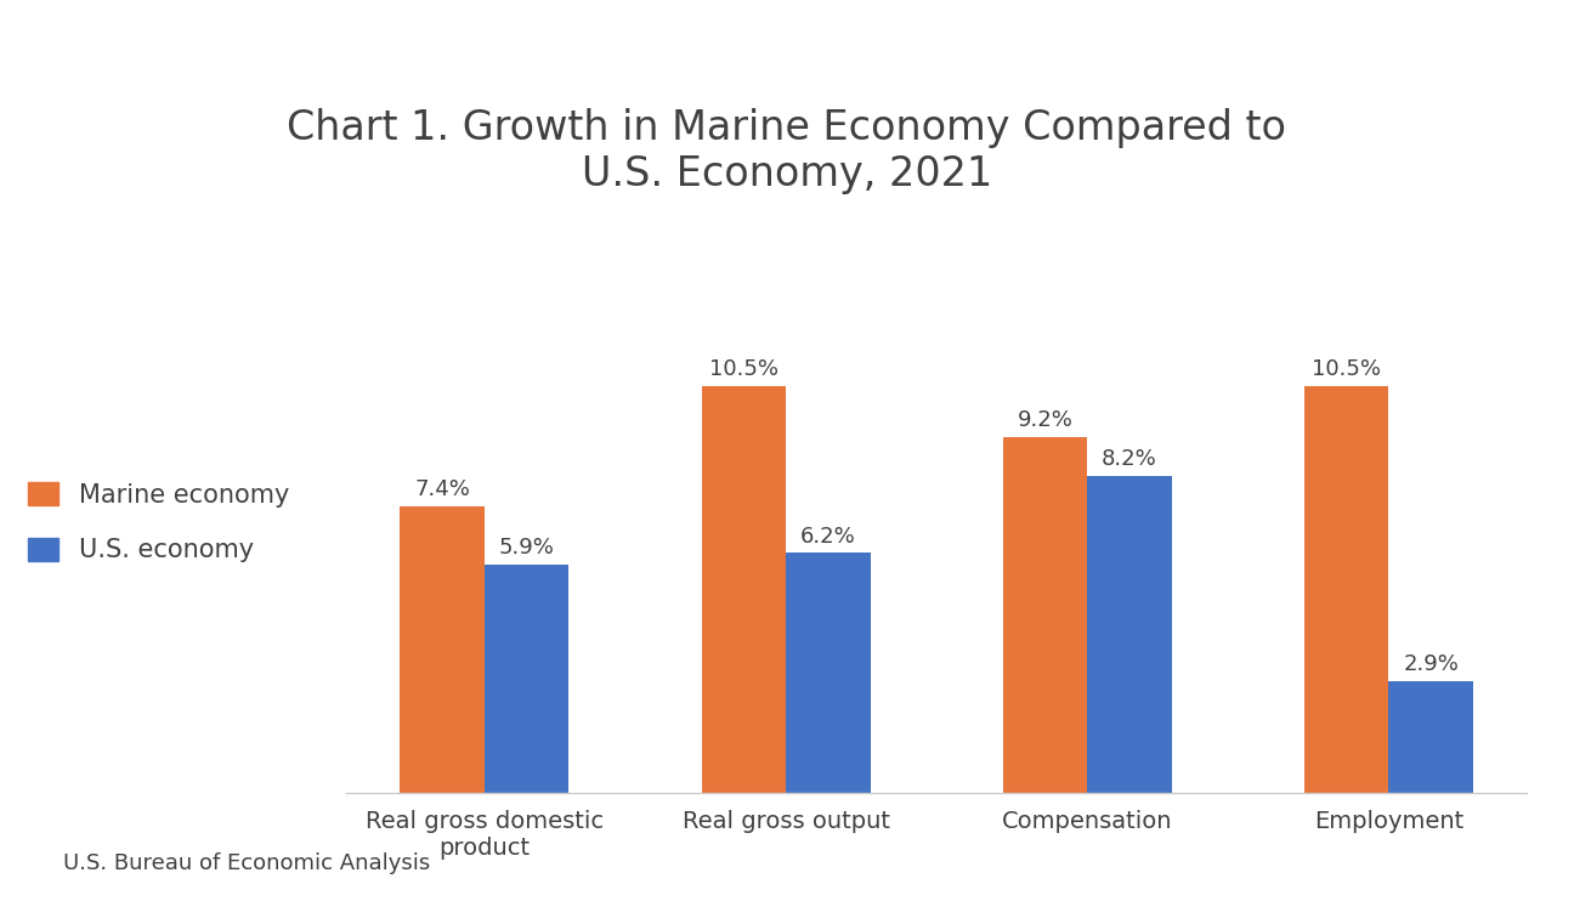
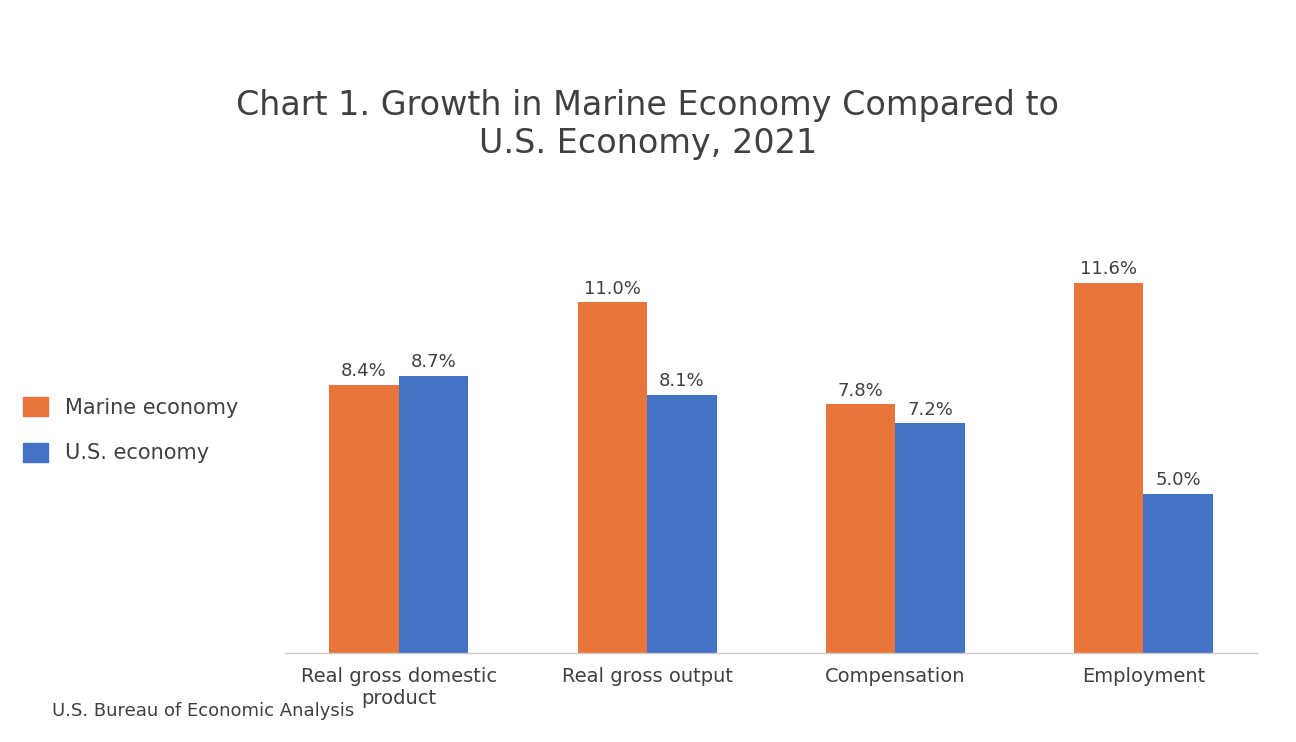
Marine economy/Real gross domestic product: 7.4% -> 8.4%
U.S. economy/Real gross domestic product: 5.9% -> 8.7%
Marine economy/Real gross output: 10.5% -> 11.0%
U.S. economy/Real gross output: 6.2% -> 8.1%
Marine economy/Compensation: 9.2% -> 7.8%
U.S. economy/Compensation: 8.2% -> 7.2%
Marine economy/Employment: 10.5% -> 11.6%
U.S. economy/Employment: 2.9% -> 5.0%
